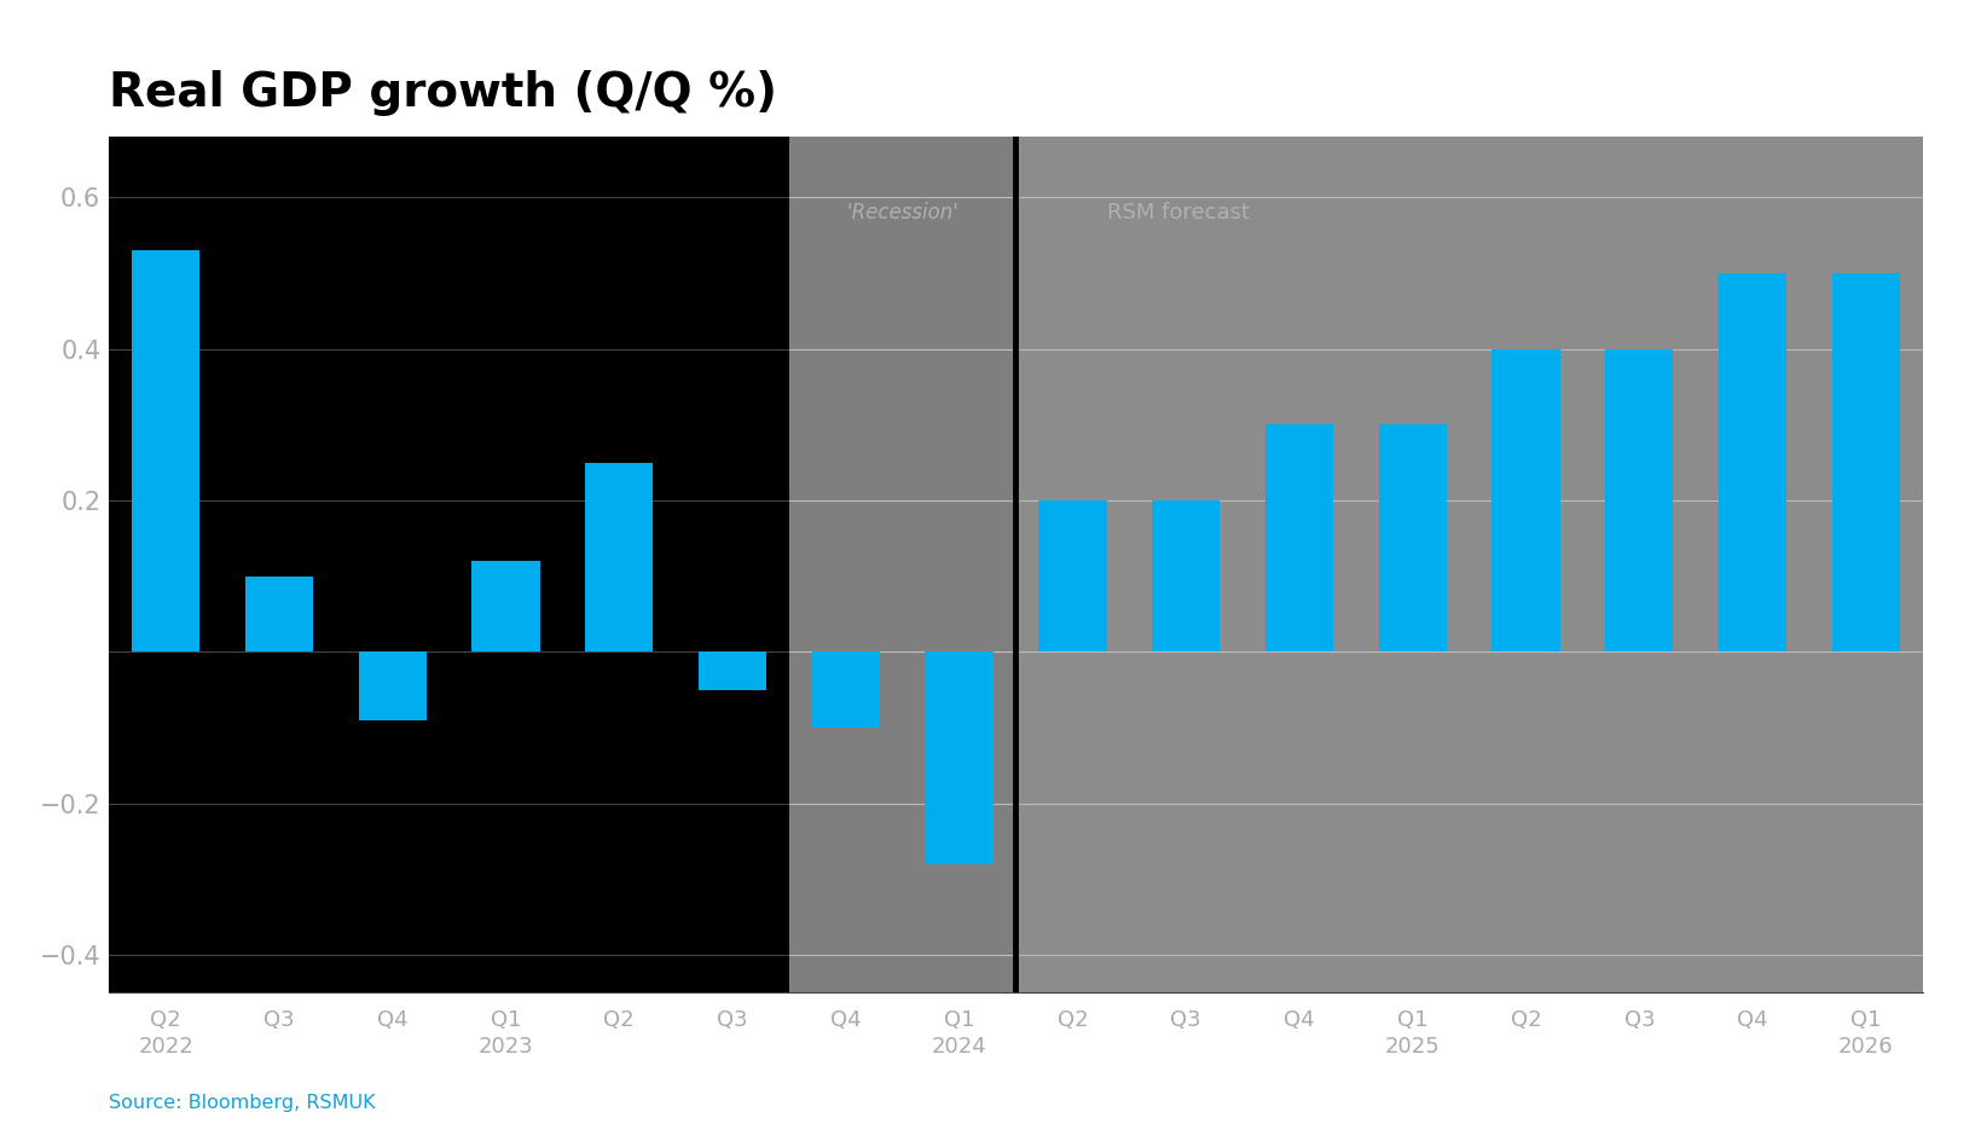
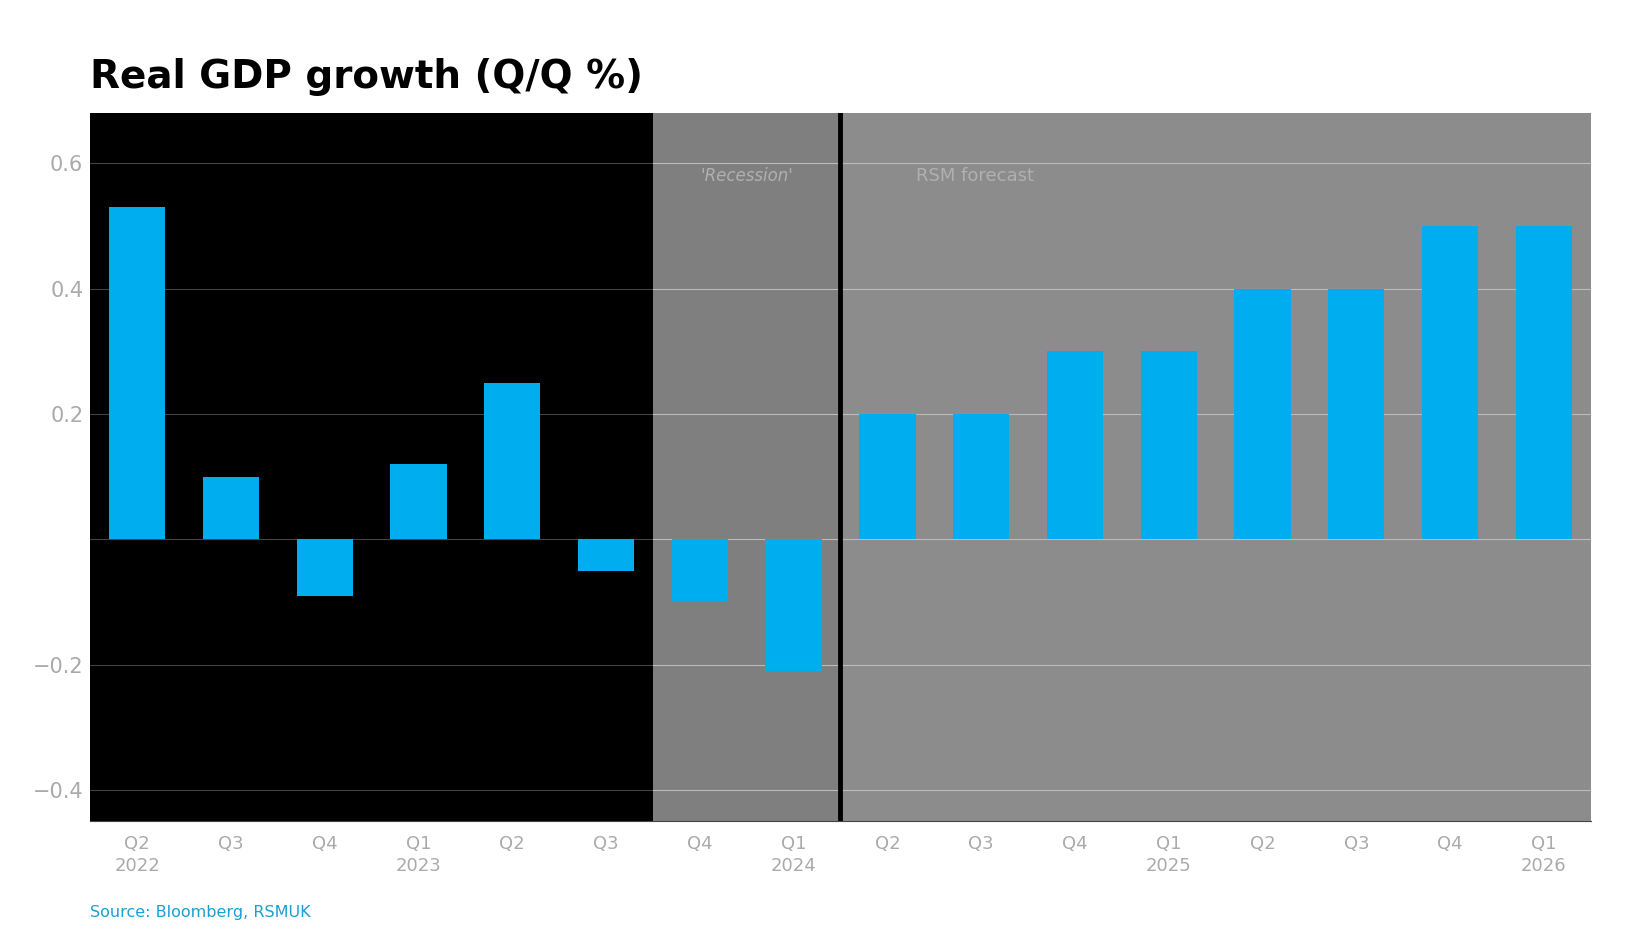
Q1 2024: -0.28 -> -0.21
